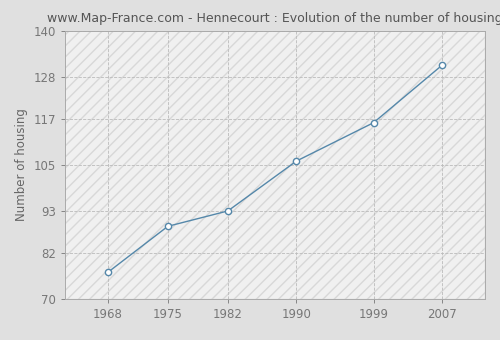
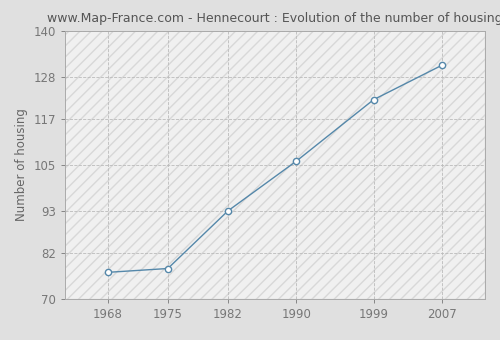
1975: 89 -> 78
1999: 116 -> 122
